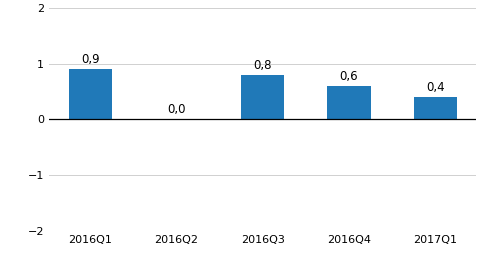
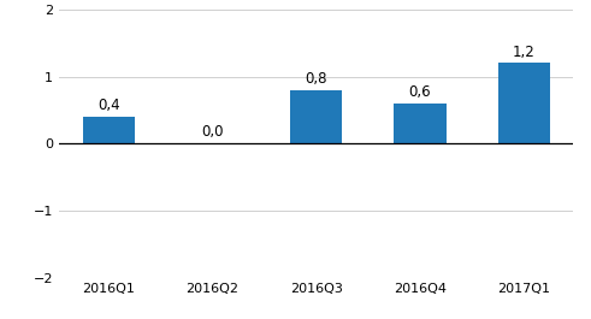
2016Q1: 0,9 -> 0,4
2017Q1: 0,4 -> 1,2
